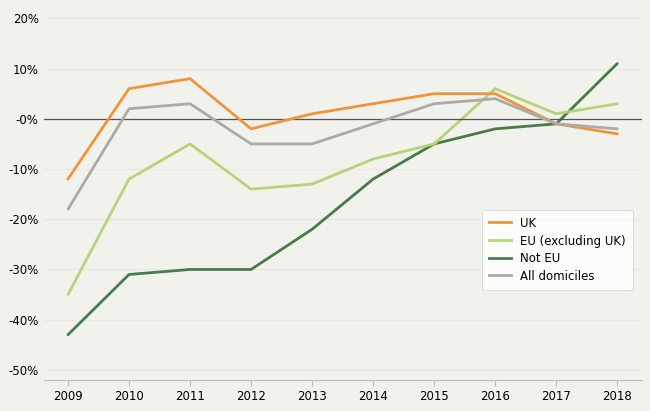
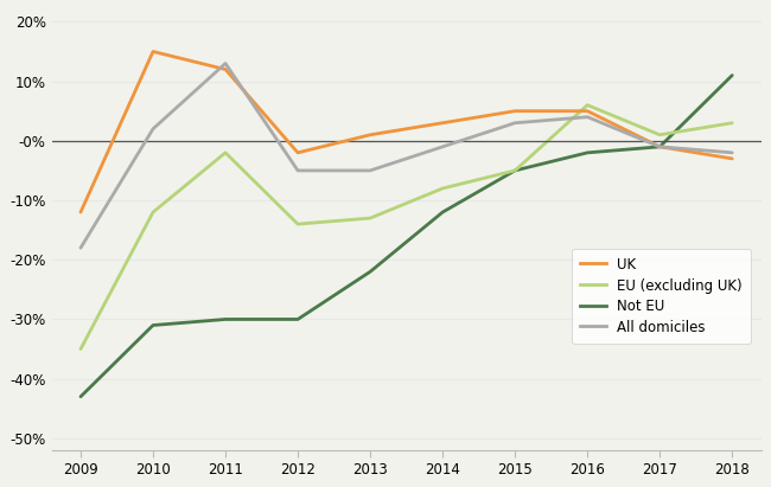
UK/2010: 6% -> 15%
UK/2011: 8% -> 12%
EU (excluding UK)/2011: -5% -> -2%
All domiciles/2011: 3% -> 13%
